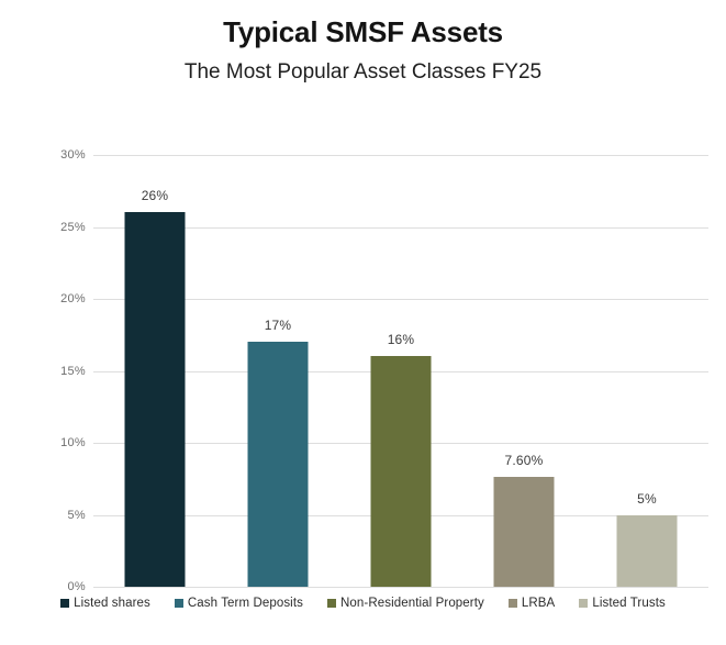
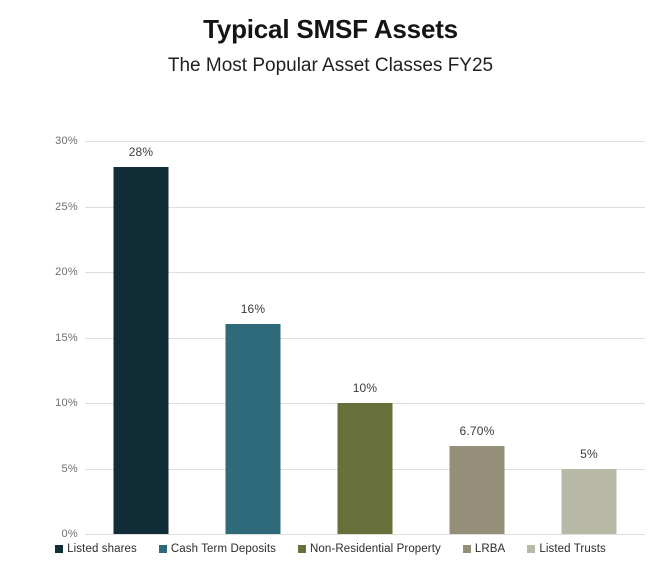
Listed shares: 26% -> 28%
Cash Term Deposits: 17% -> 16%
Non-Residential Property: 16% -> 10%
LRBA: 7.60% -> 6.70%
